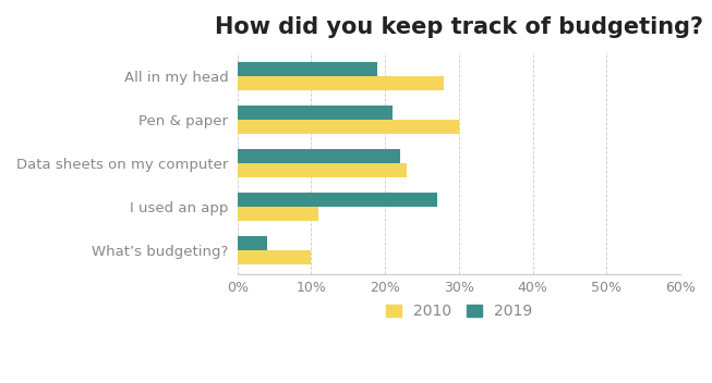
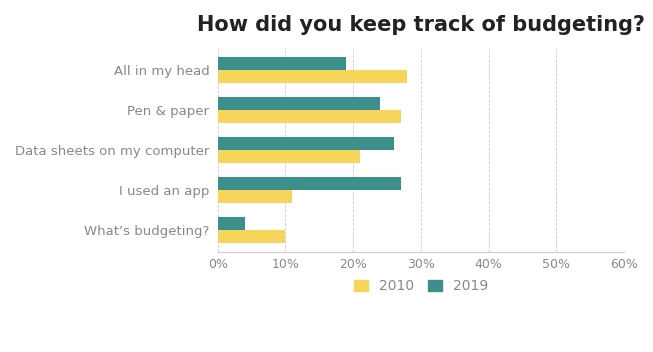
2019/Pen & paper: 21% -> 24%
2010/Pen & paper: 30% -> 27%
2019/Data sheets on my computer: 22% -> 26%
2010/Data sheets on my computer: 23% -> 21%
